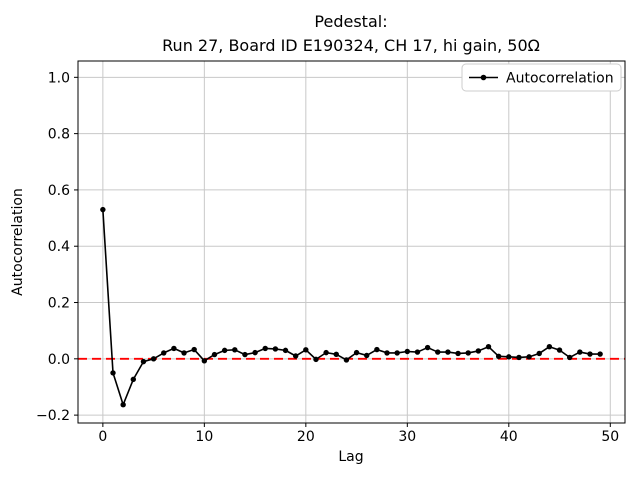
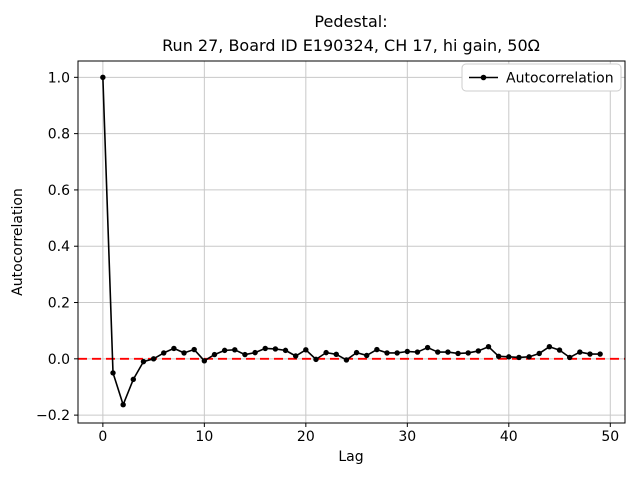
0: 0.53 -> 1.00
